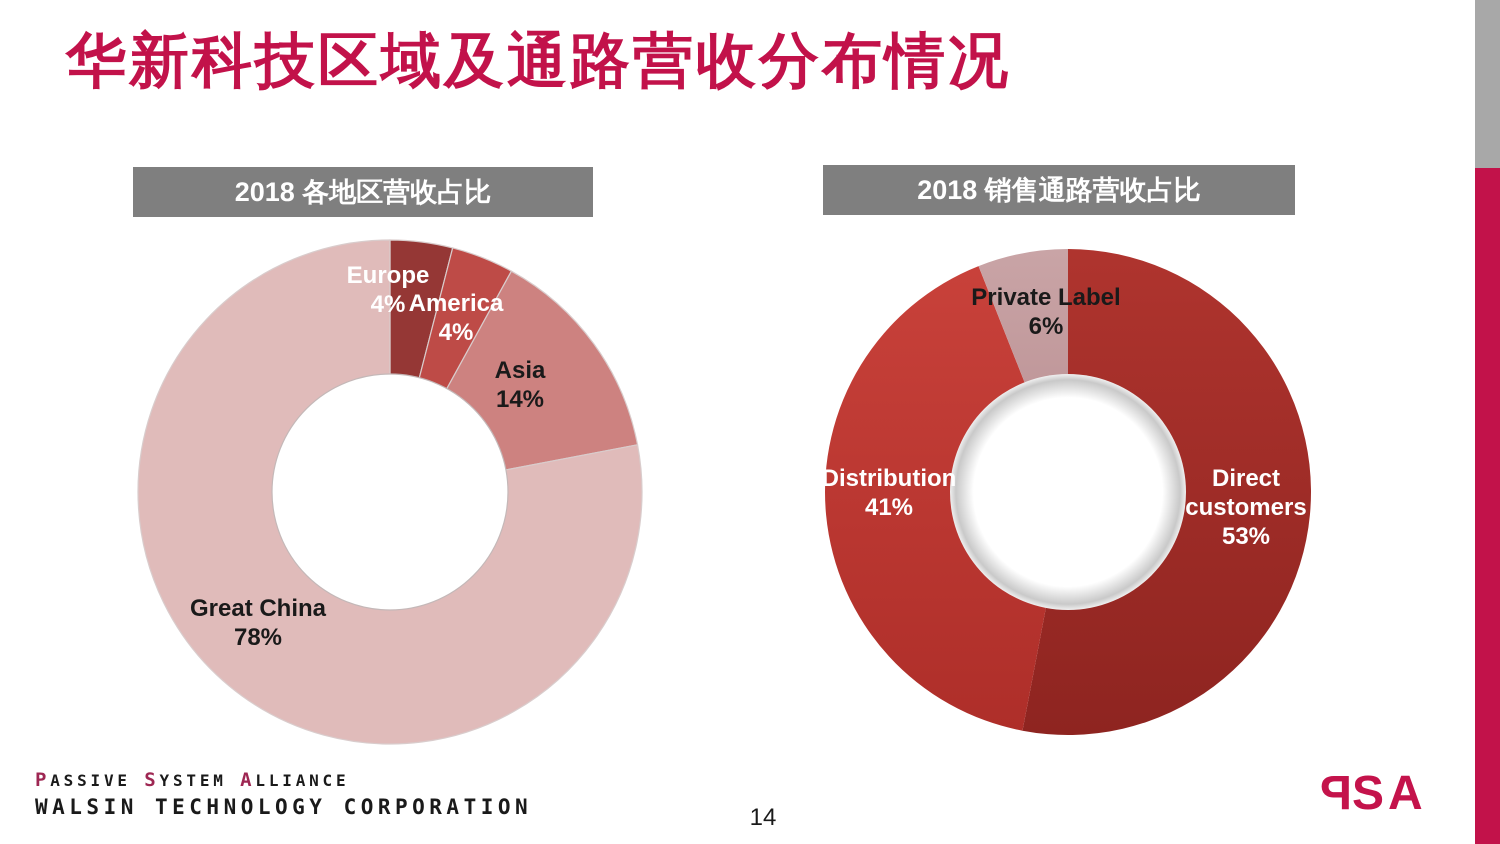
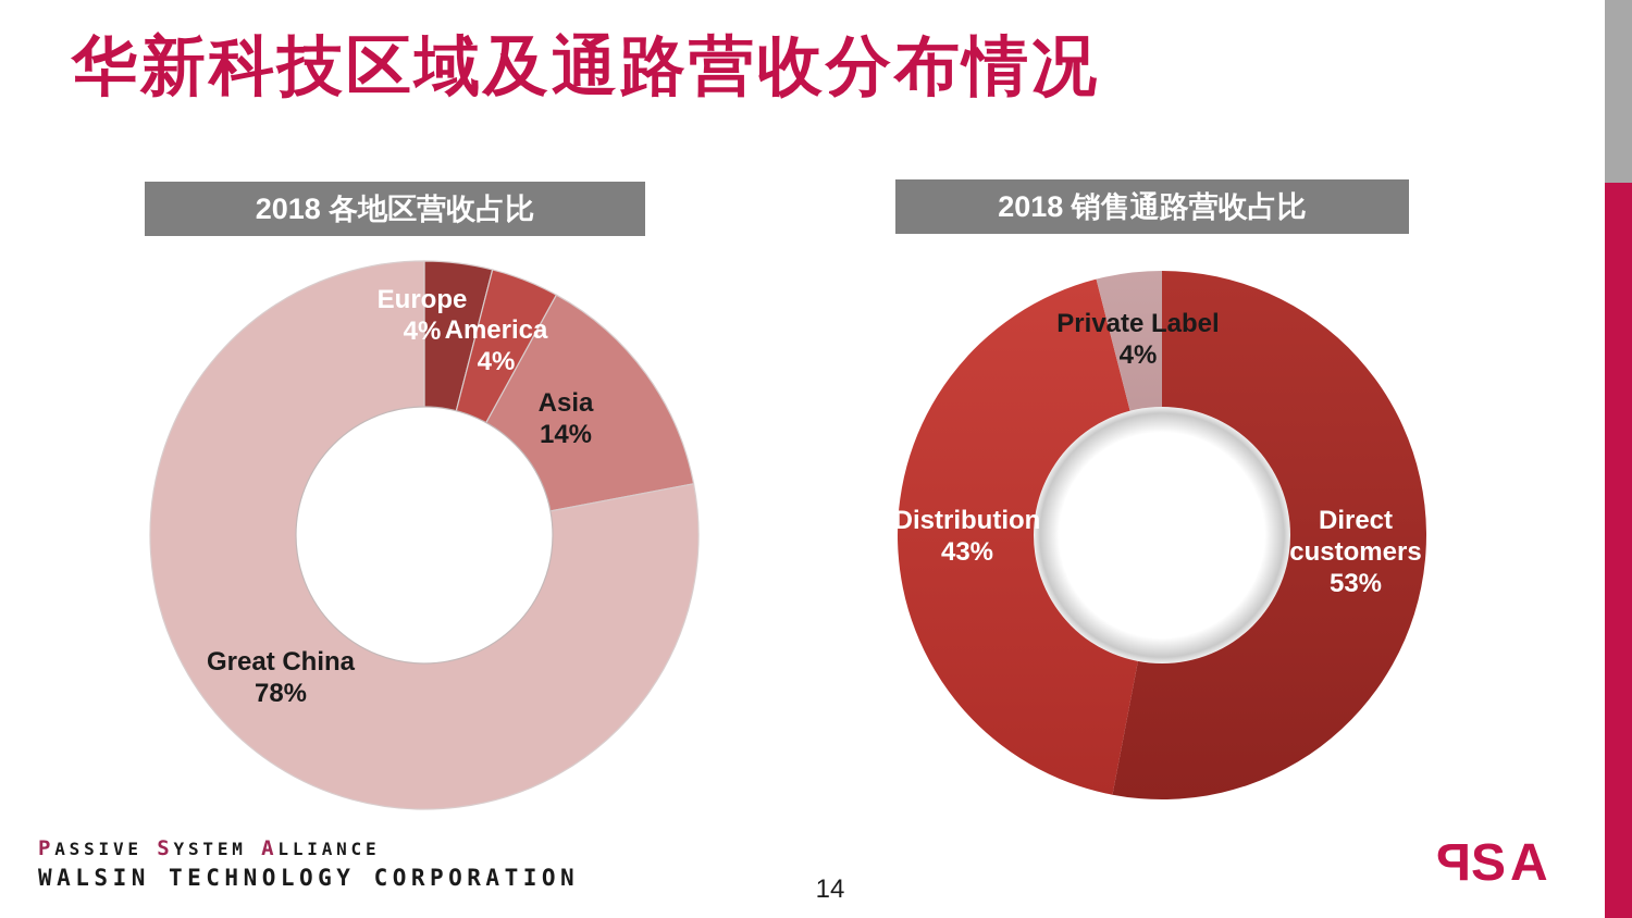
2018 销售通路营收占比/Distribution: 41% -> 43%
2018 销售通路营收占比/Private Label: 6% -> 4%
